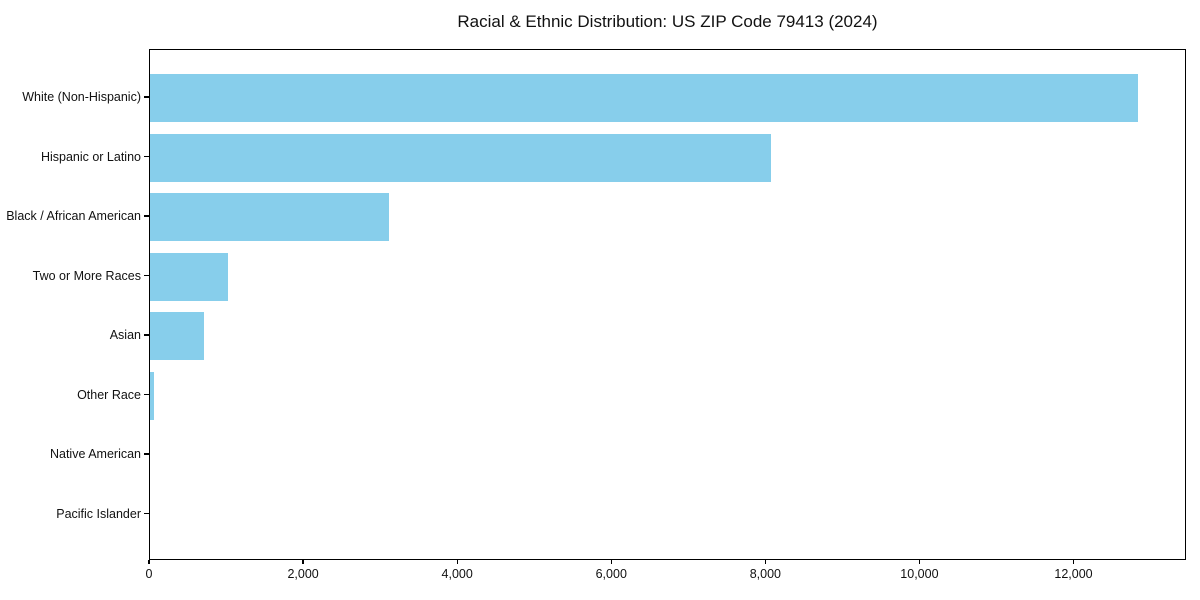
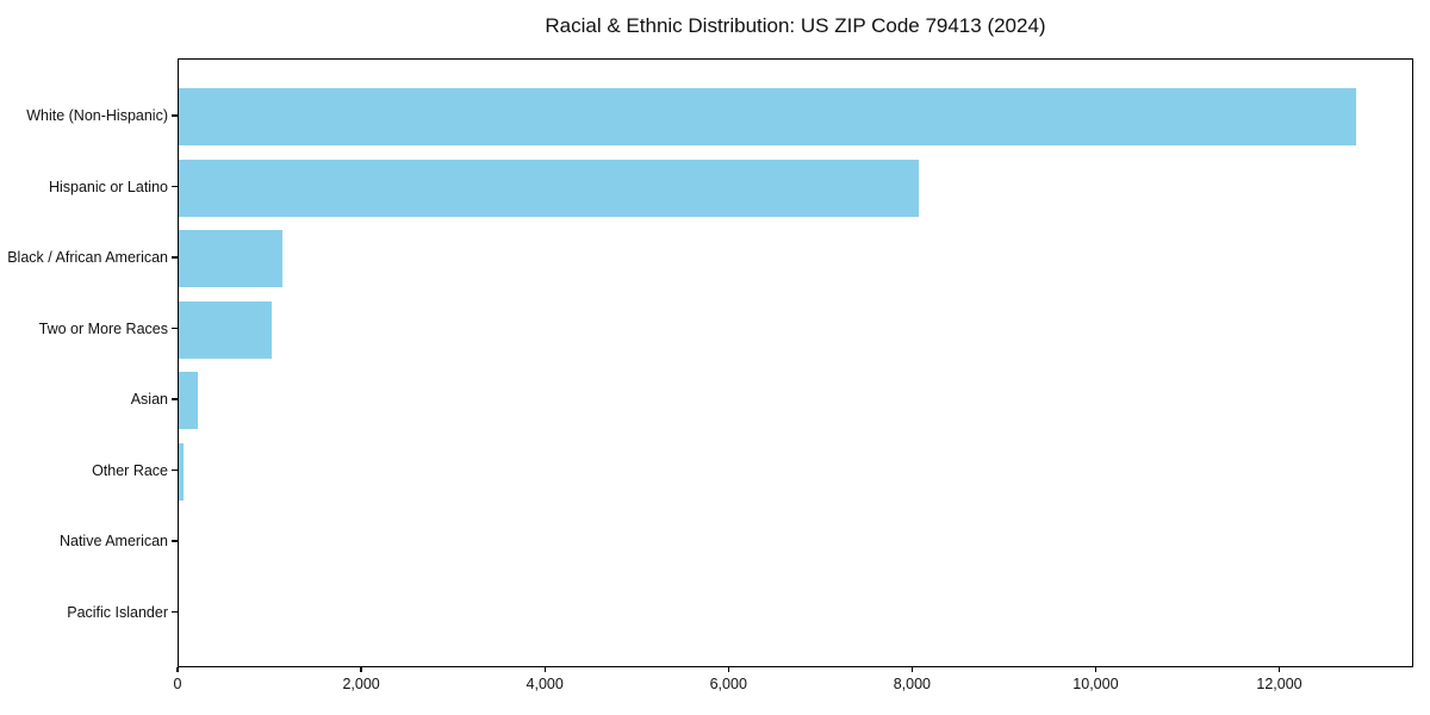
Black / African American: 3100 -> 1100
Asian: 700 -> 200
